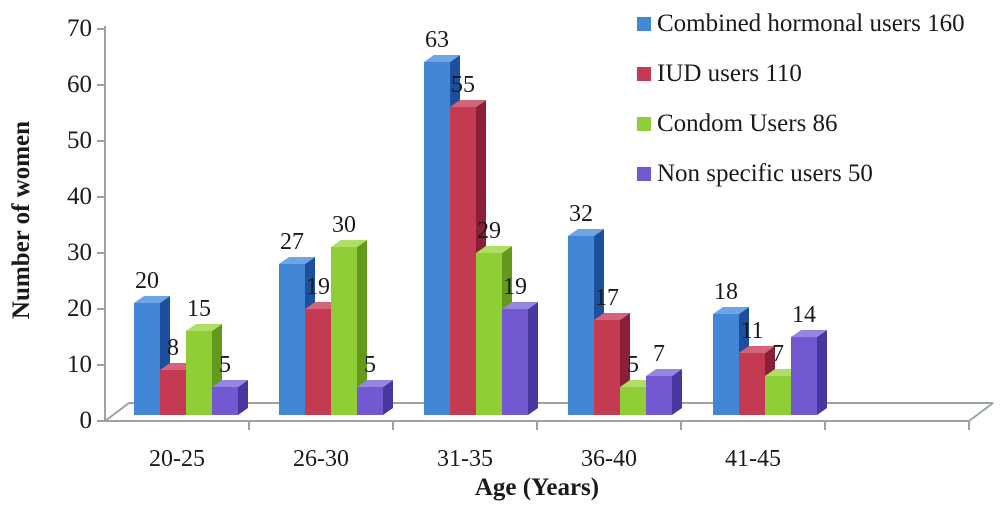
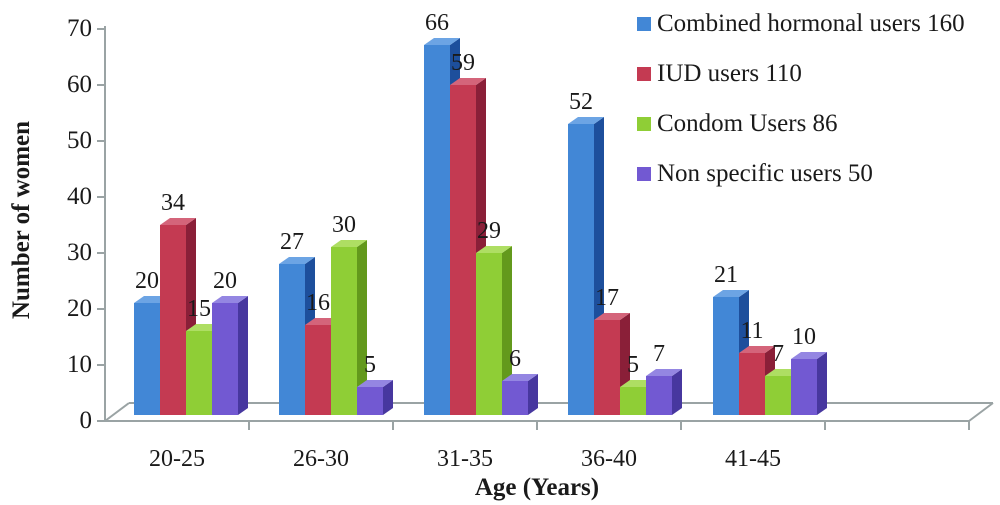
IUD users 110/20-25: 8 -> 34
Non specific users 50/20-25: 5 -> 20
IUD users 110/26-30: 19 -> 16
Combined hormonal users 160/31-35: 63 -> 66
IUD users 110/31-35: 55 -> 59
Non specific users 50/31-35: 19 -> 6
Combined hormonal users 160/36-40: 32 -> 52
Combined hormonal users 160/41-45: 18 -> 21
Non specific users 50/41-45: 14 -> 10
